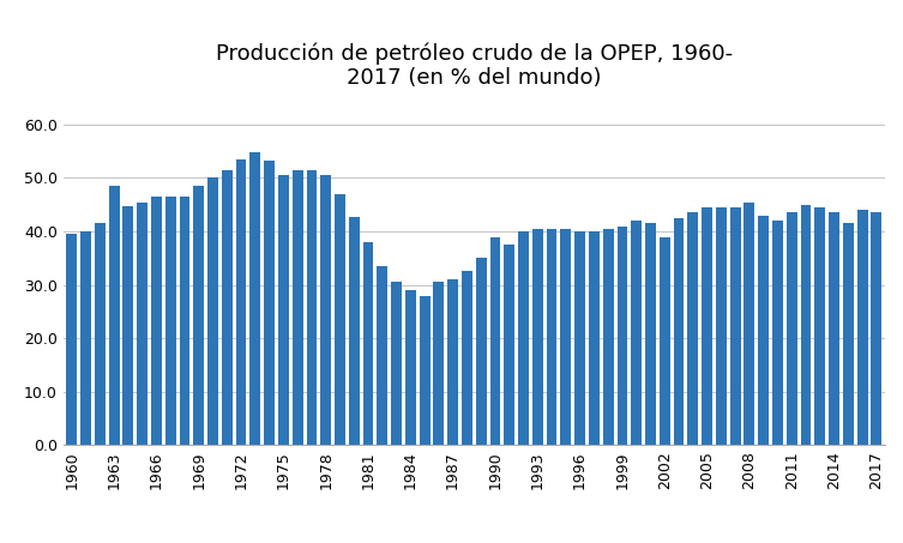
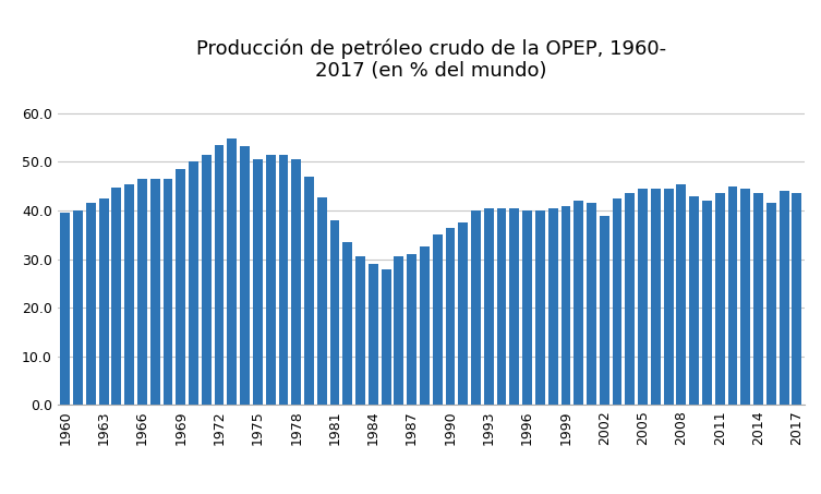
1963: 48.5 -> 42.5
1990: 39.0 -> 36.5
